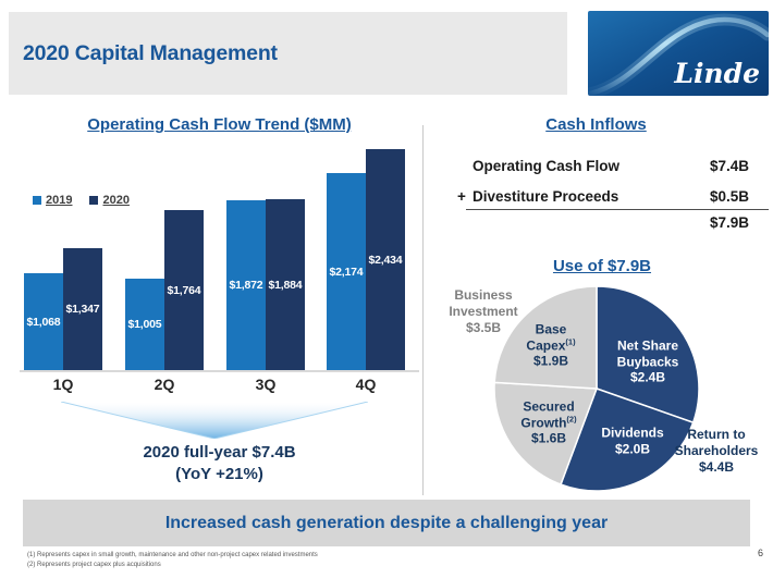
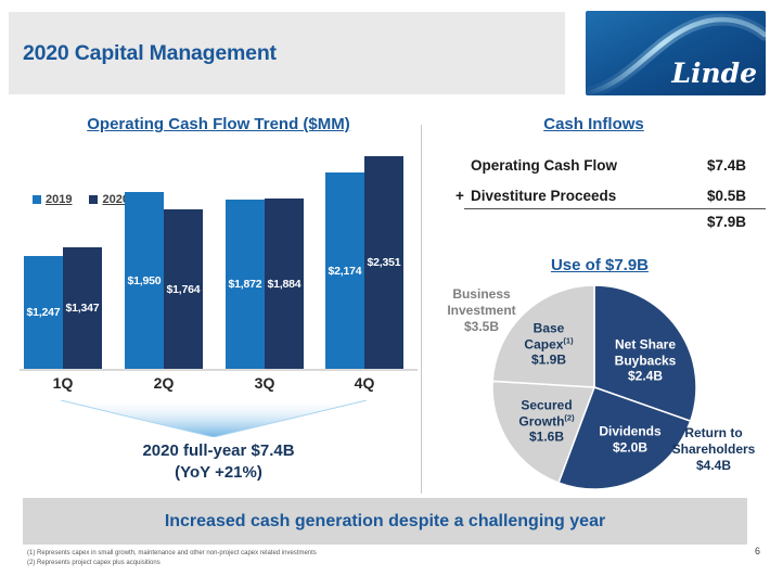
Operating Cash Flow Trend ($MM)/2019/1Q: $1,068 -> $1,247
Operating Cash Flow Trend ($MM)/2019/2Q: $1,005 -> $1,950
Operating Cash Flow Trend ($MM)/2020/4Q: $2,434 -> $2,351
